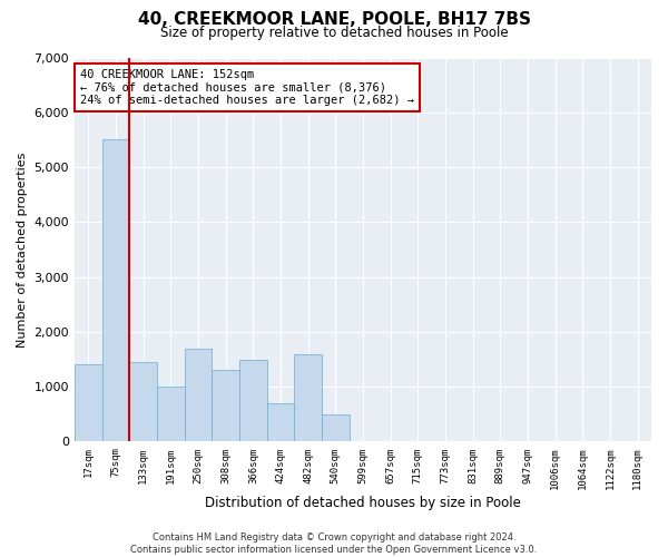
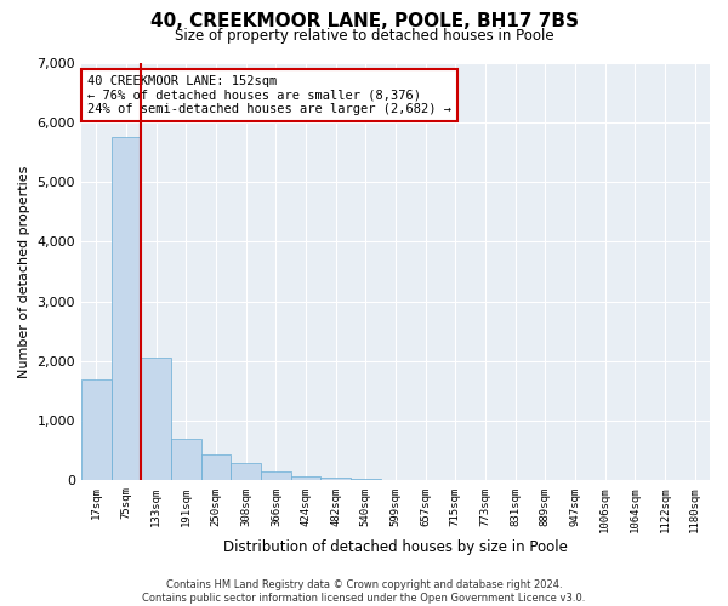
17sqm: 1,400 -> 1,700
75sqm: 5,500 -> 5,750
133sqm: 1,450 -> 2,050
191sqm: 1,000 -> 700
250sqm: 1,700 -> 430
308sqm: 1,300 -> 290
366sqm: 1,500 -> 150
424sqm: 700 -> 80
482sqm: 1,600 -> 60
540sqm: 500 -> 30
